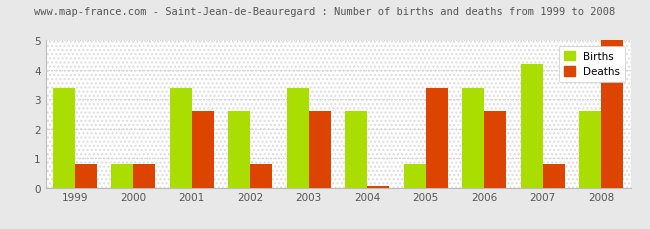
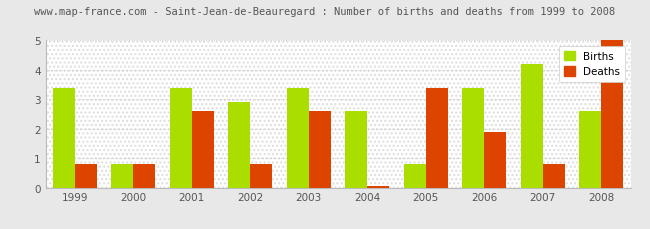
Births/2002: 2.6 -> 2.9
Deaths/2006: 2.60 -> 1.90
